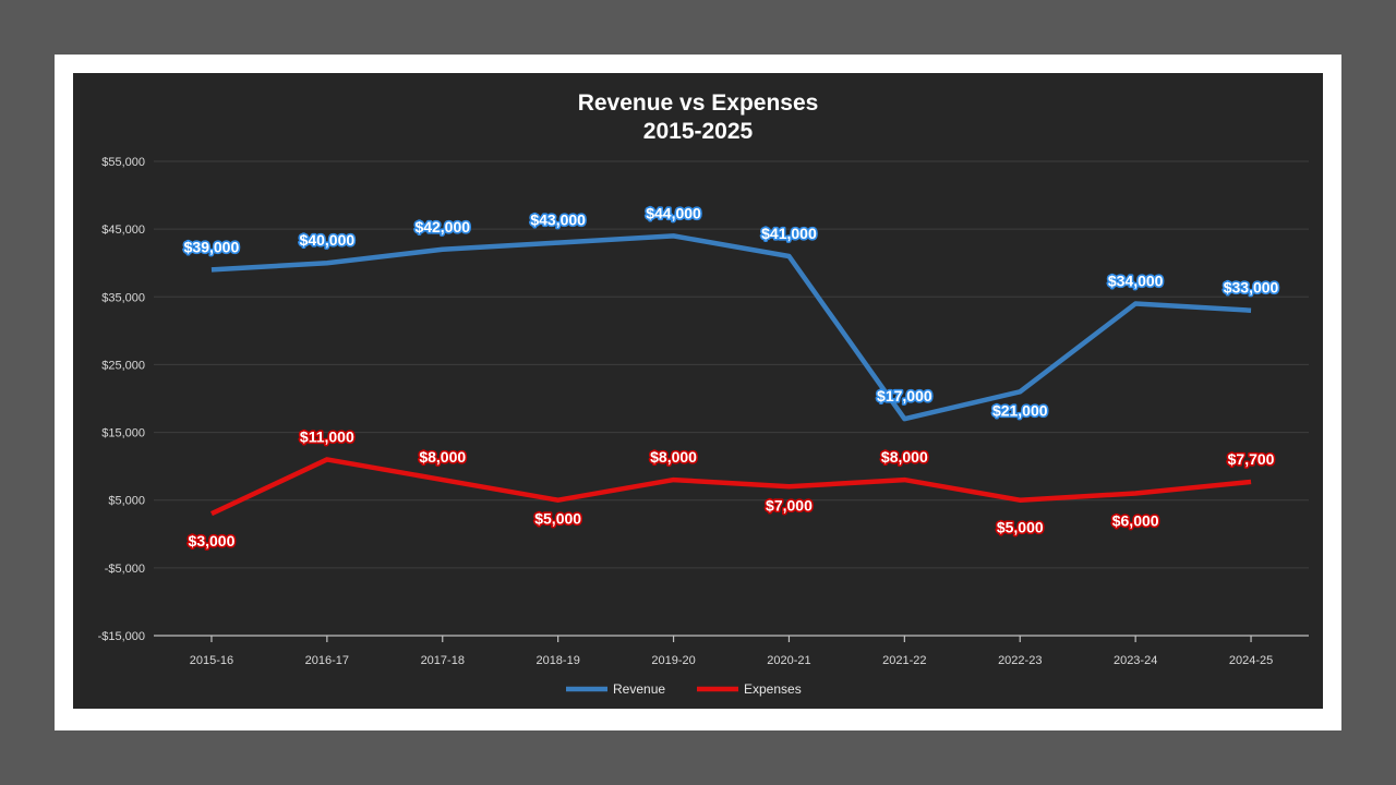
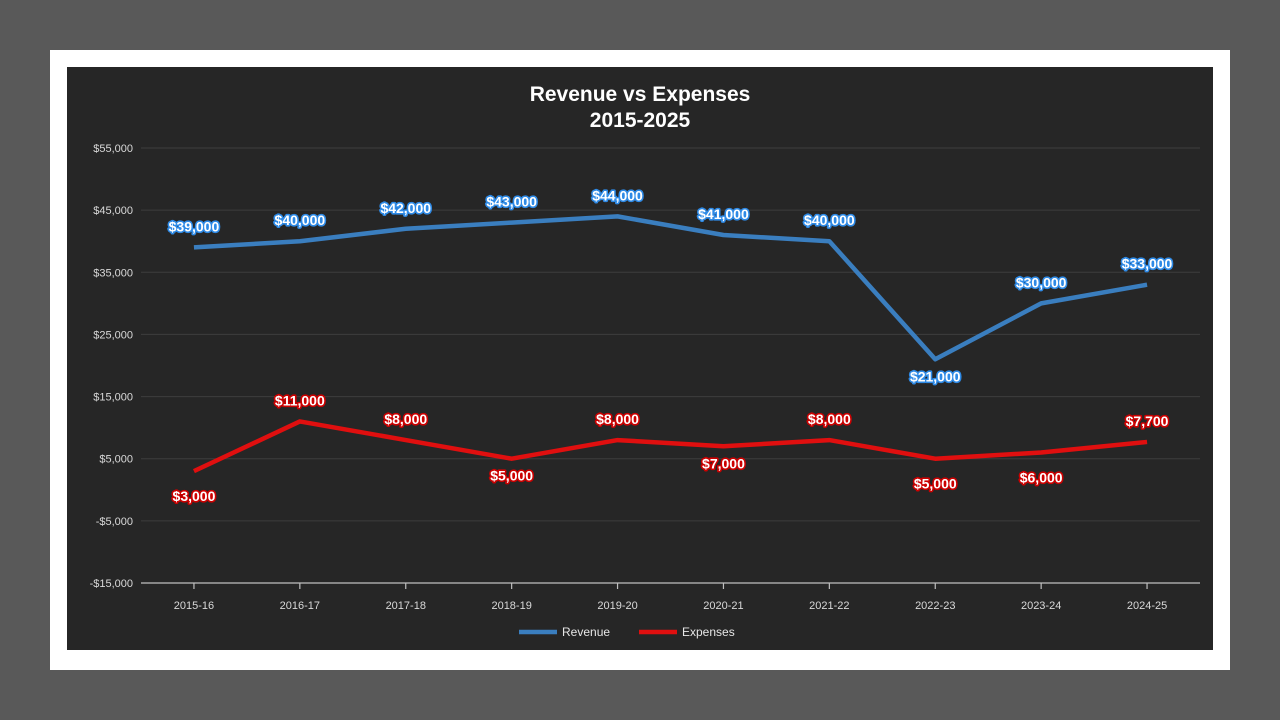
Revenue/2021-22: $17,000 -> $40,000
Revenue/2023-24: $34,000 -> $30,000
